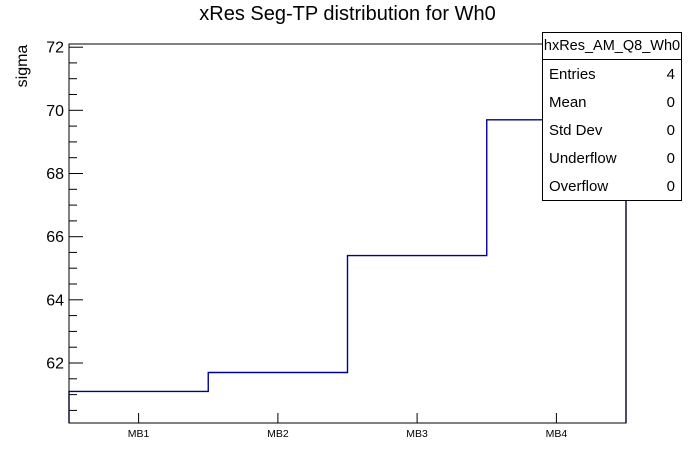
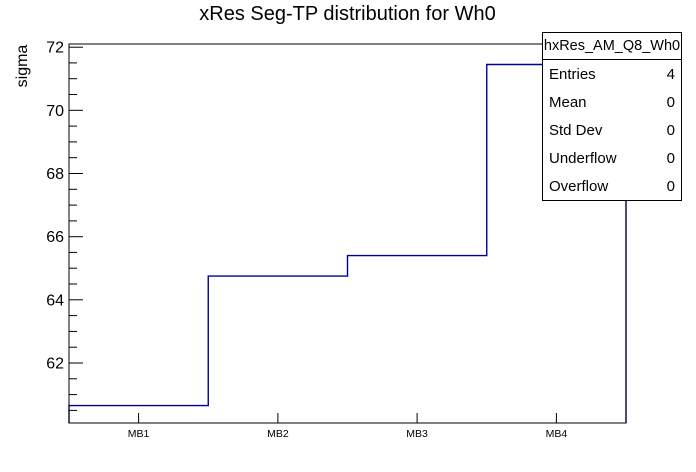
MB1: 61.1 -> 60.6
MB2: 61.7 -> 64.8
MB4: 69.7 -> 71.5
